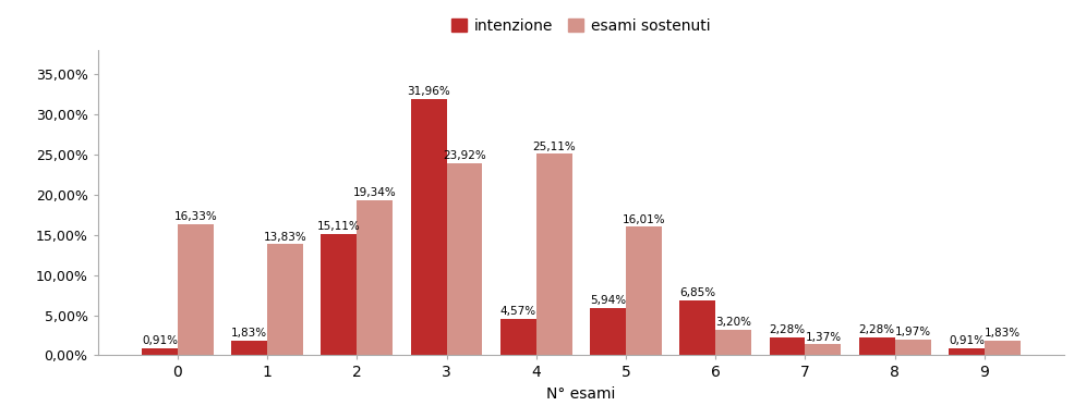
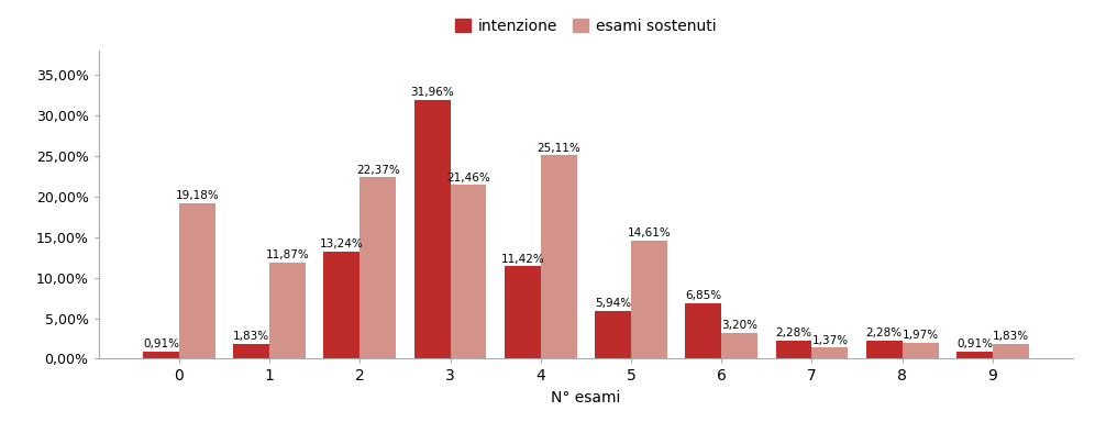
esami sostenuti/0: 16,33% -> 19,18%
esami sostenuti/1: 13,83% -> 11,87%
intenzione/2: 15,11% -> 13,24%
esami sostenuti/2: 19,34% -> 22,37%
esami sostenuti/3: 23,92% -> 21,46%
intenzione/4: 4,57% -> 11,42%
esami sostenuti/5: 16,01% -> 14,61%
